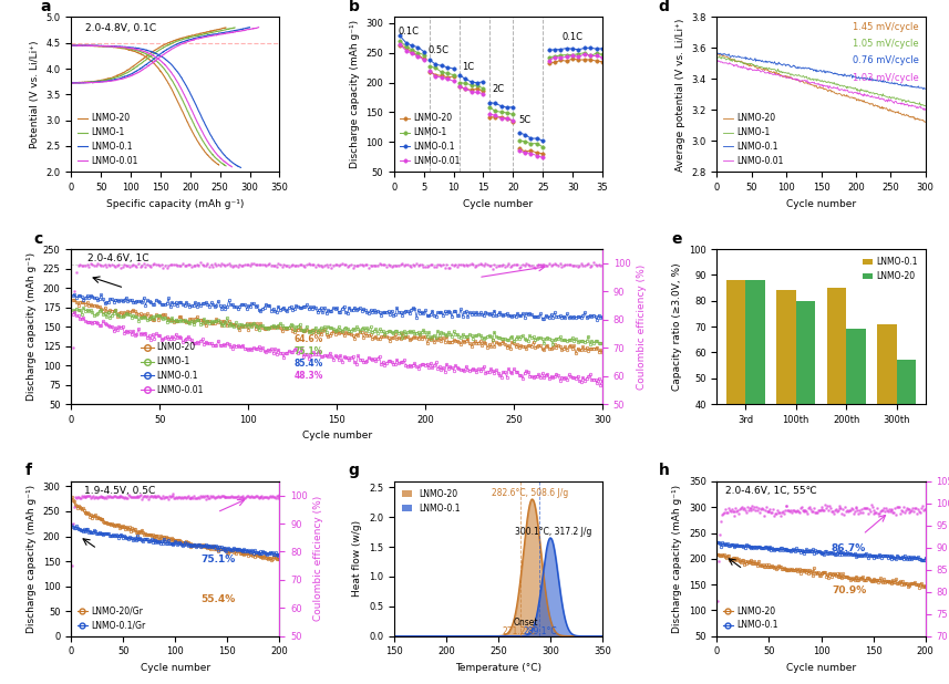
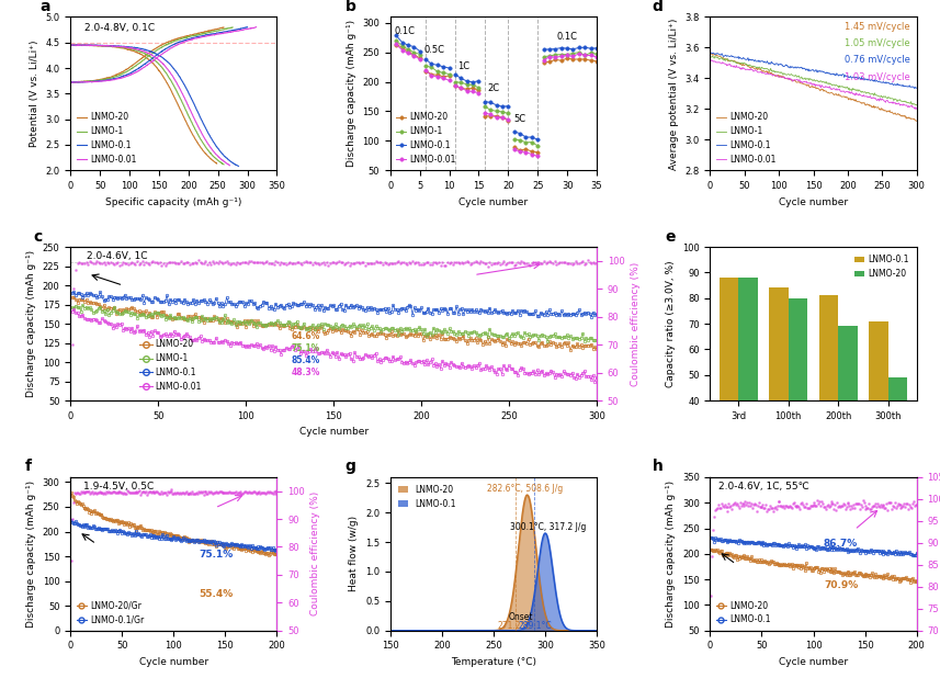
LNMO-0.1/200th: 85 -> 81
LNMO-20/300th: 57 -> 49
